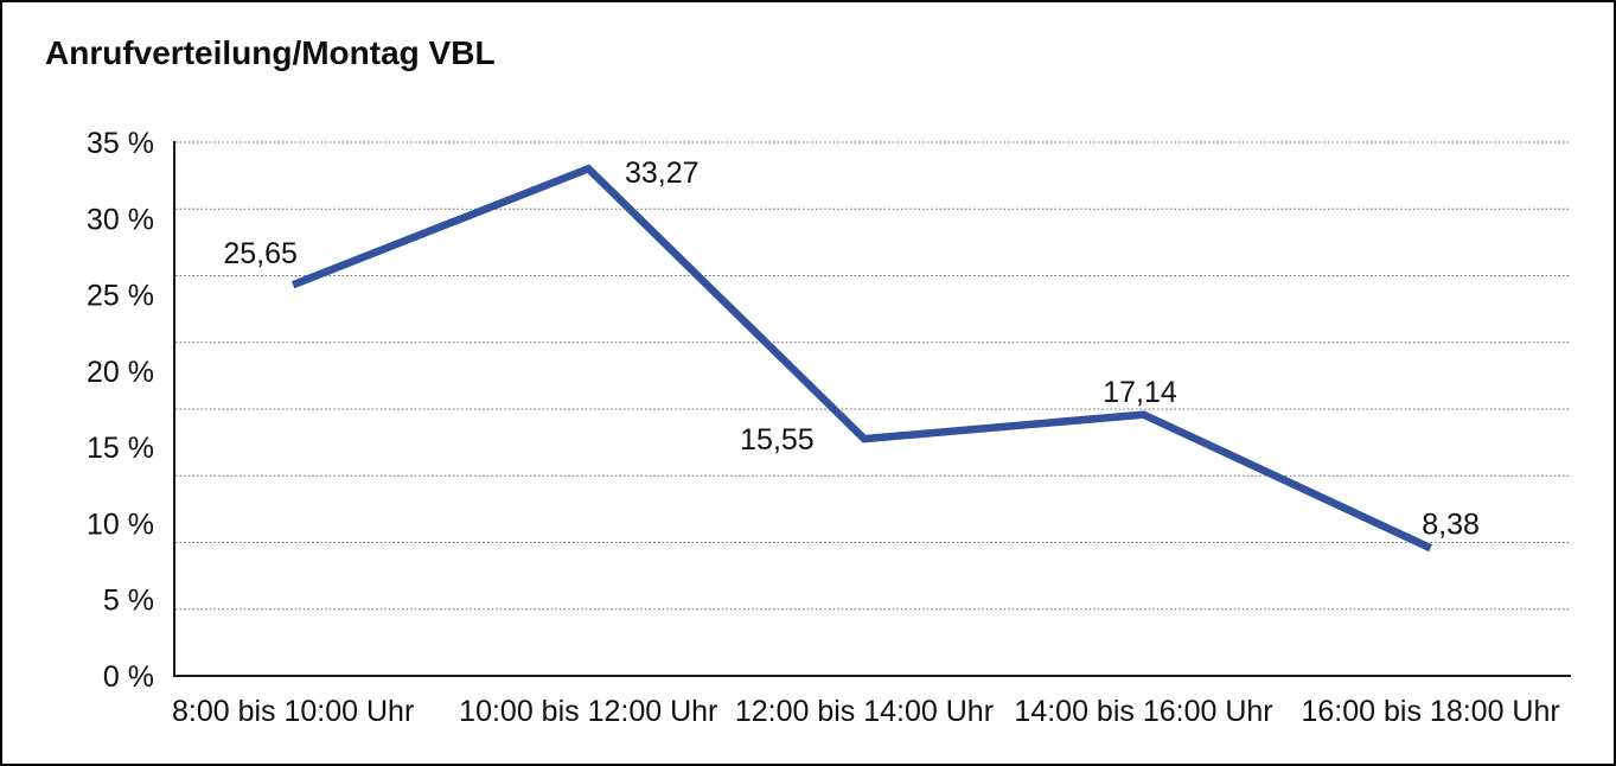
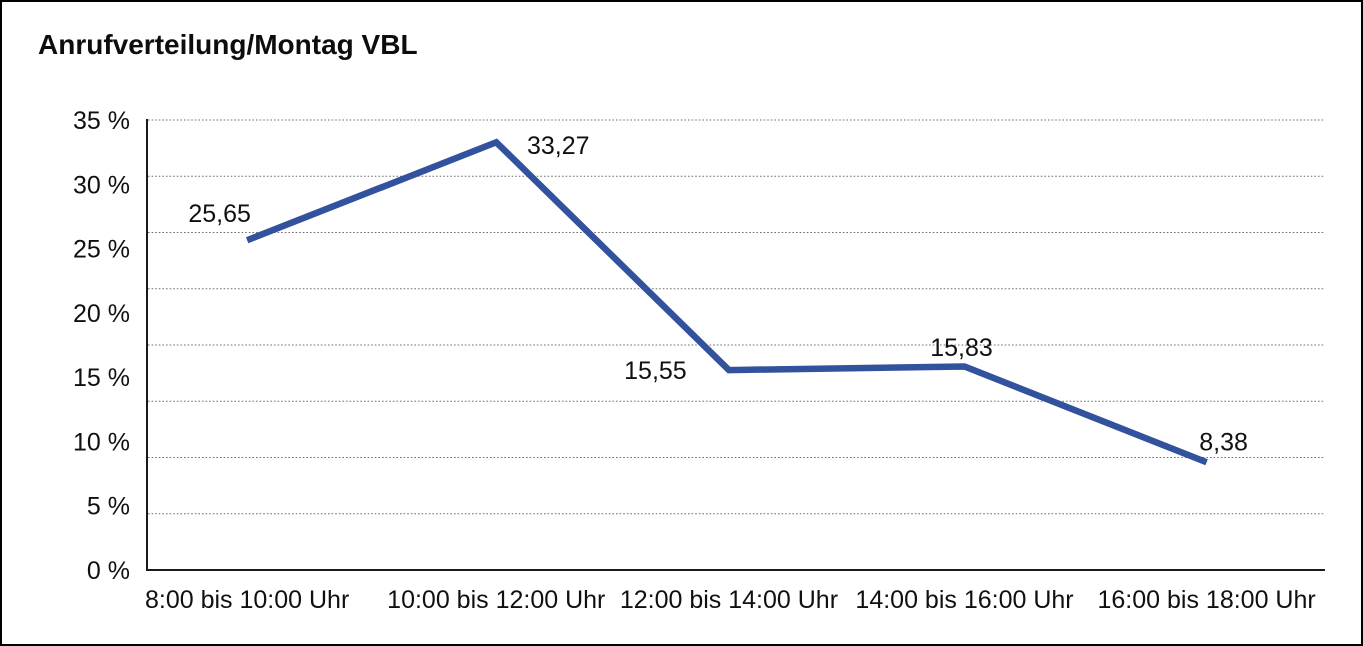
14:00 bis 16:00 Uhr: 17,14 -> 15,83
